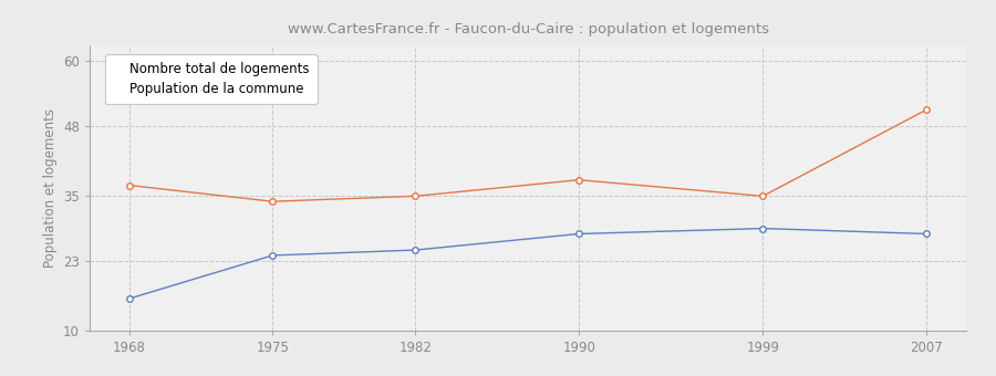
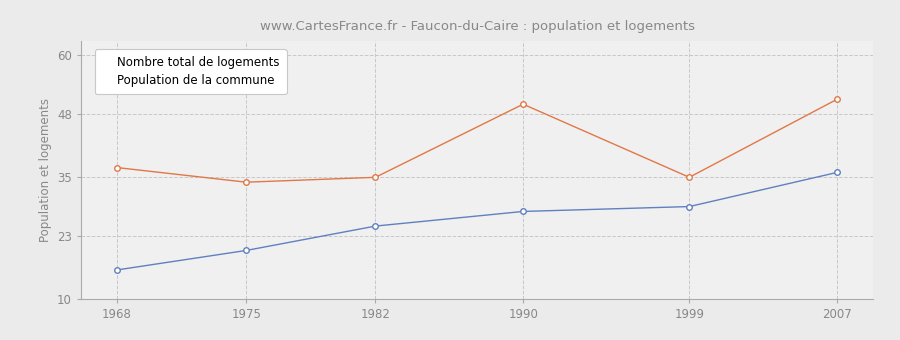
Nombre total de logements/1975: 24 -> 20
Population de la commune/1990: 38 -> 50
Nombre total de logements/2007: 28 -> 36
